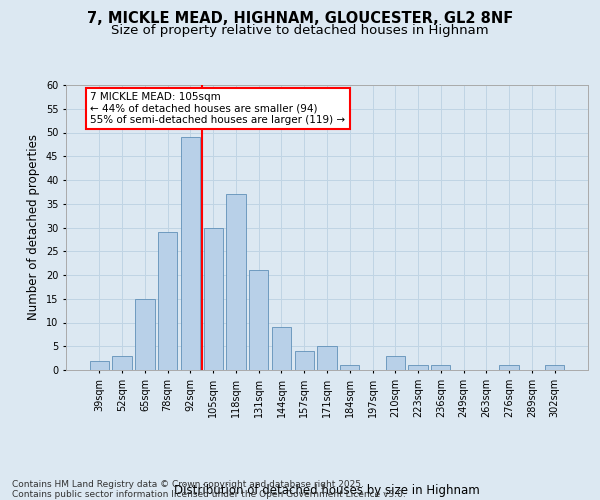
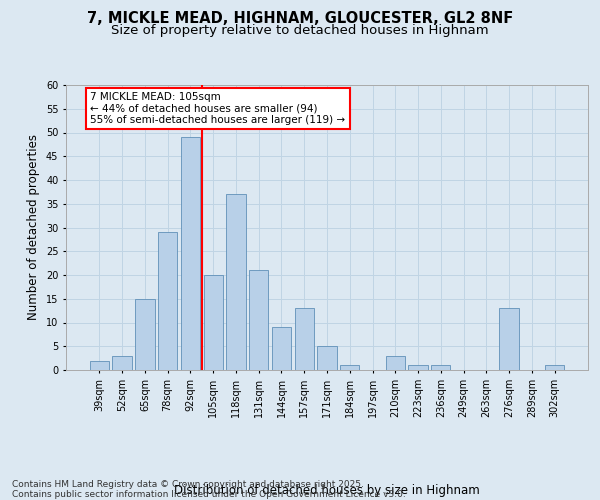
105sqm: 30 -> 20
157sqm: 4 -> 13
276sqm: 1 -> 13
